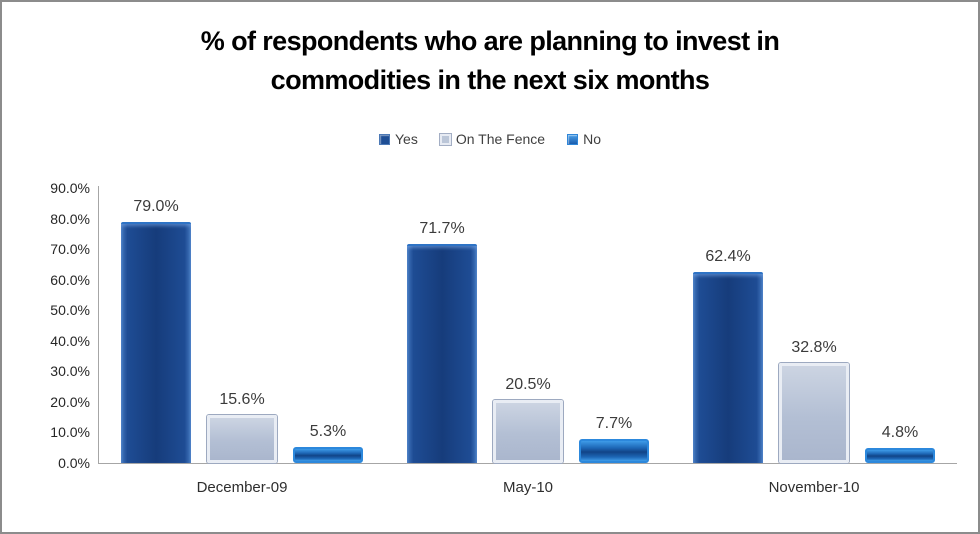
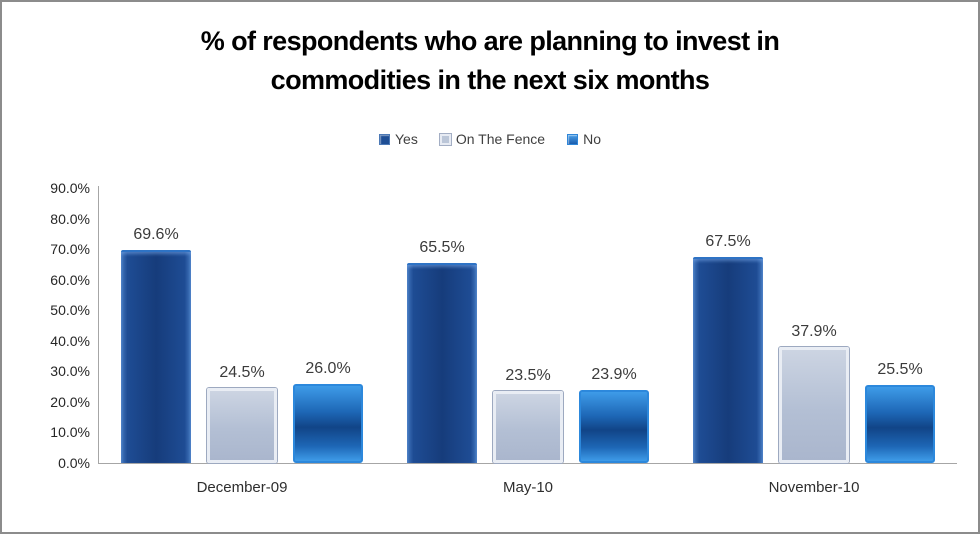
Yes/December-09: 79.0% -> 69.6%
On The Fence/December-09: 15.6% -> 24.5%
No/December-09: 5.3% -> 26.0%
Yes/May-10: 71.7% -> 65.5%
On The Fence/May-10: 20.5% -> 23.5%
No/May-10: 7.7% -> 23.9%
Yes/November-10: 62.4% -> 67.5%
On The Fence/November-10: 32.8% -> 37.9%
No/November-10: 4.8% -> 25.5%
